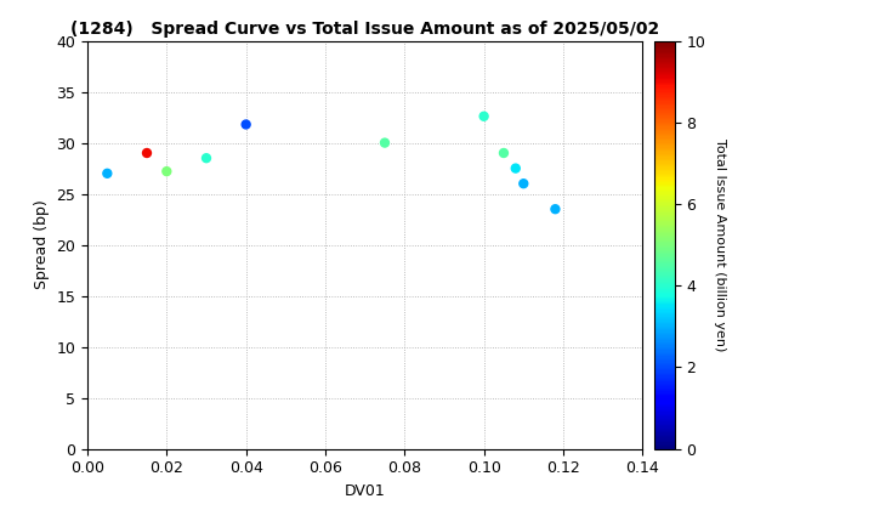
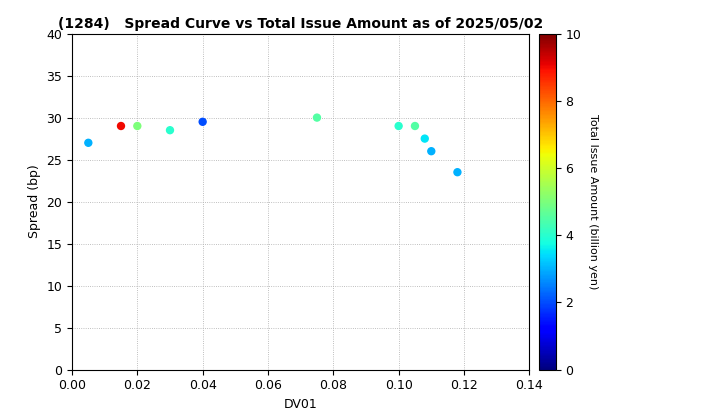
0.02: 27.2 -> 29.0
0.04: 31.8 -> 29.5
0.10: 32.6 -> 29.0
